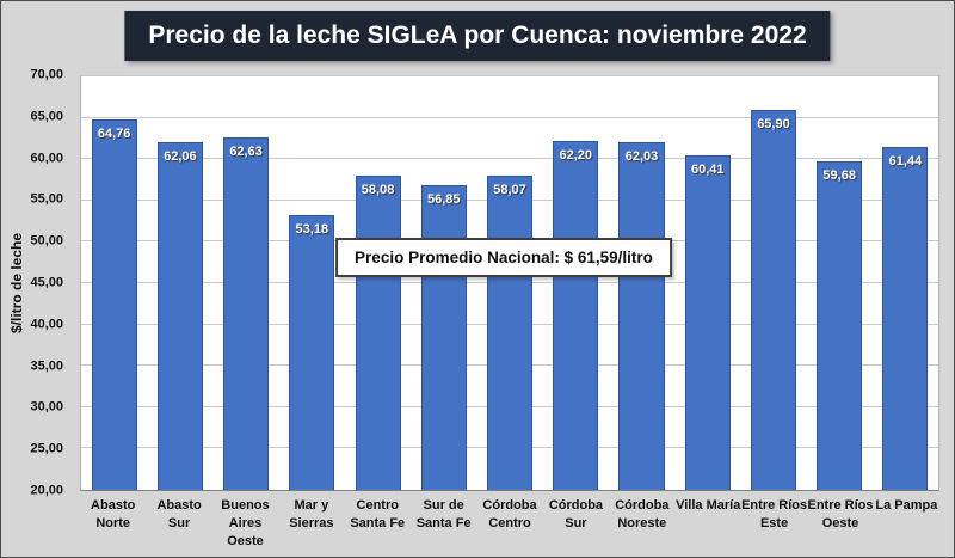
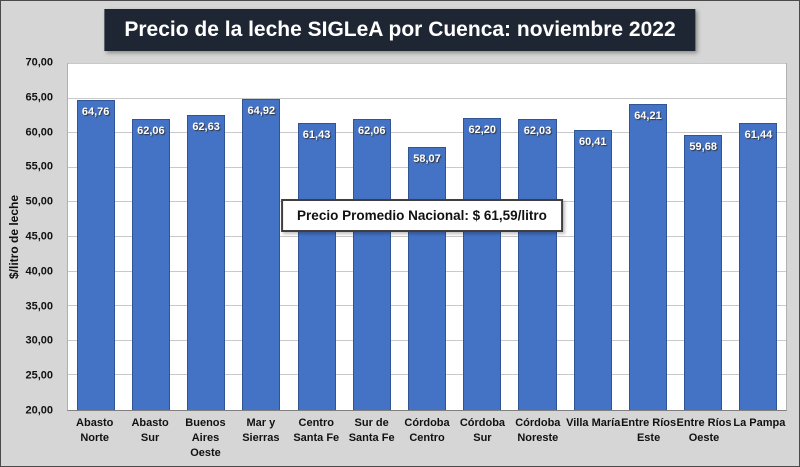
Mar y Sierras: 53,18 -> 64,92
Centro Santa Fe: 58,08 -> 61,43
Sur de Santa Fe: 56,85 -> 62,06
Entre Ríos Este: 65,90 -> 64,21
